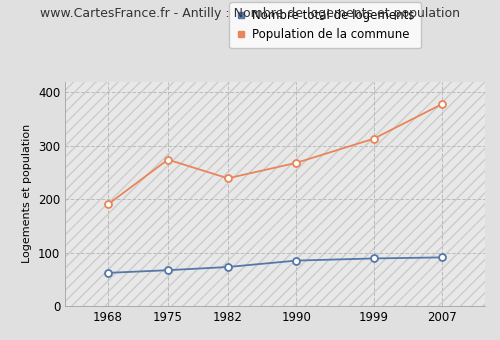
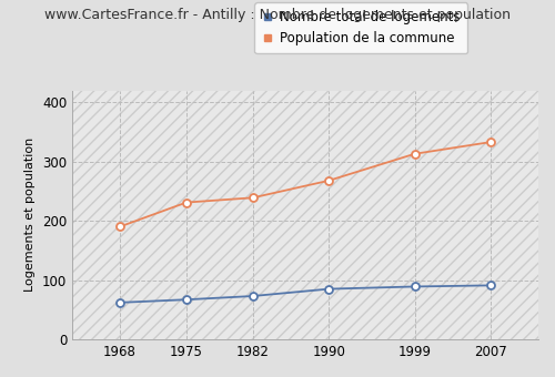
Population de la commune/1975: 274 -> 231
Population de la commune/2007: 378 -> 333
